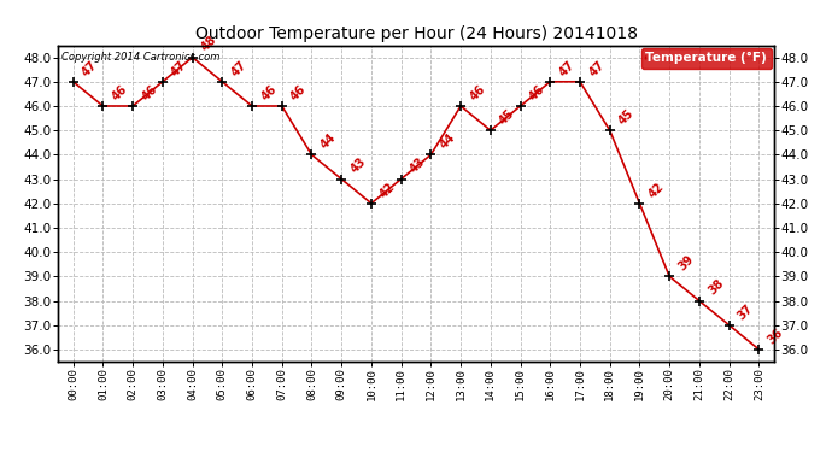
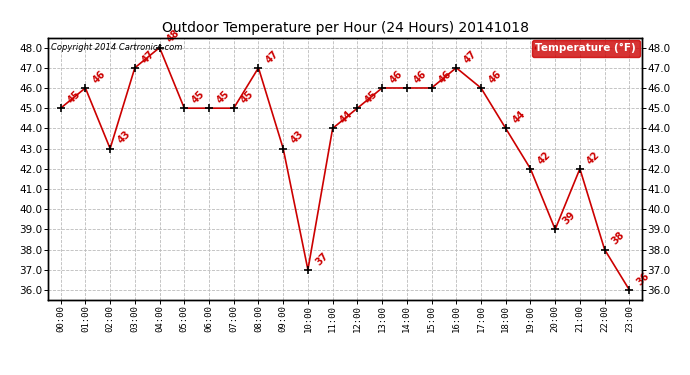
00:00: 47 -> 45
02:00: 46 -> 43
05:00: 47 -> 45
06:00: 46 -> 45
07:00: 46 -> 45
08:00: 44 -> 47
10:00: 42 -> 37
11:00: 43 -> 44
12:00: 44 -> 45
14:00: 45 -> 46
17:00: 47 -> 46
18:00: 45 -> 44
21:00: 38 -> 42
22:00: 37 -> 38
